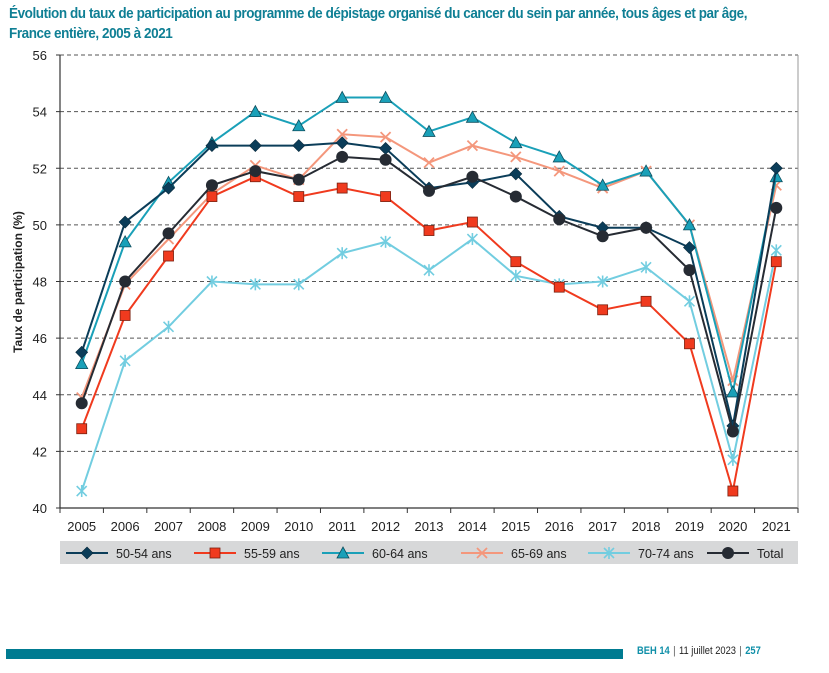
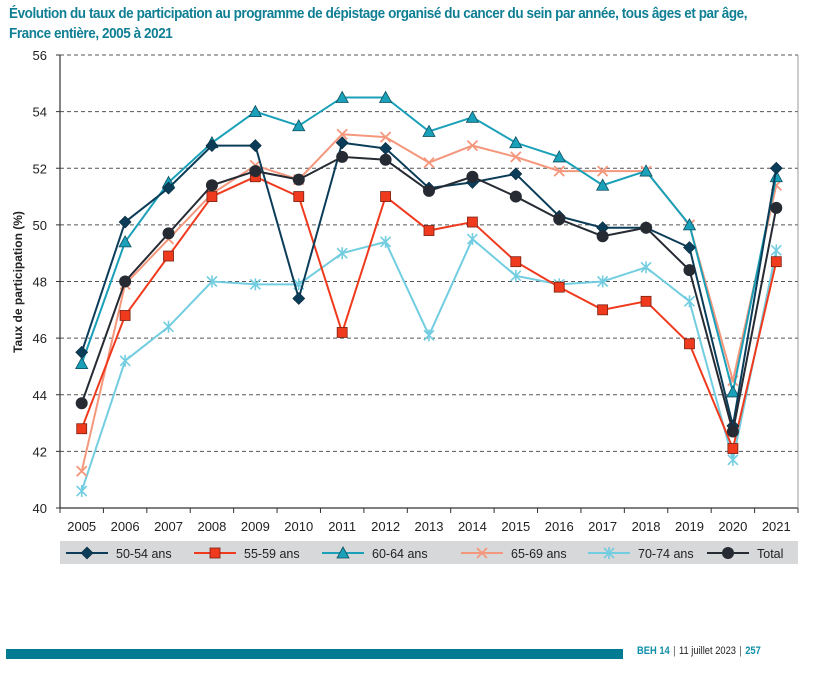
65-69 ans/2005: 43.9 -> 41.3
50-54 ans/2010: 52.8 -> 47.4
55-59 ans/2011: 51.3 -> 46.2
70-74 ans/2013: 48.4 -> 46.1
65-69 ans/2017: 51.3 -> 51.9
55-59 ans/2020: 40.6 -> 42.1
